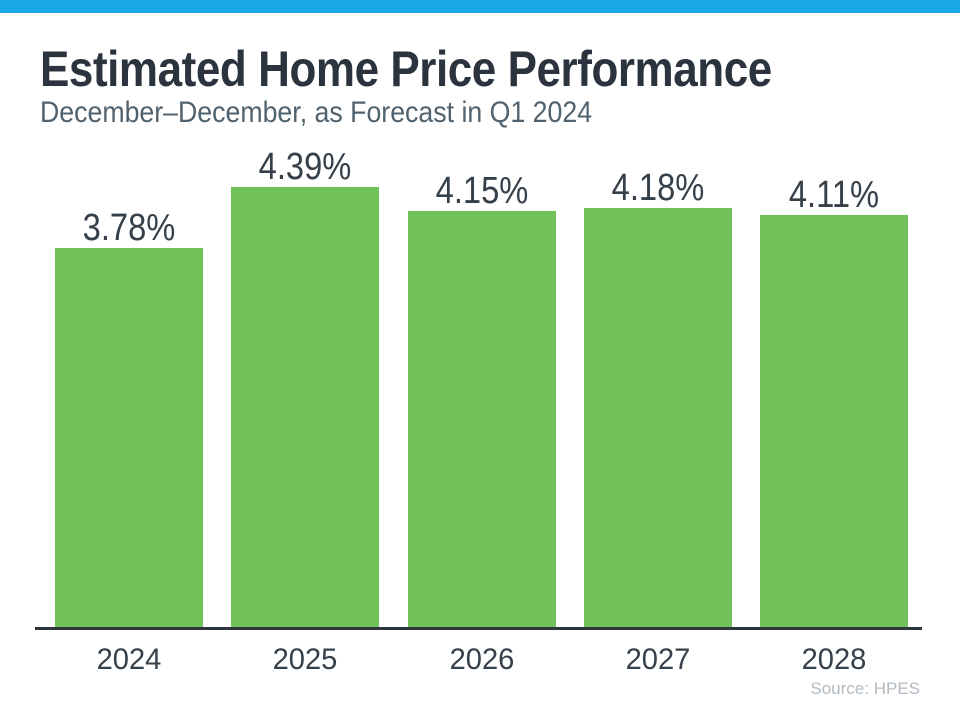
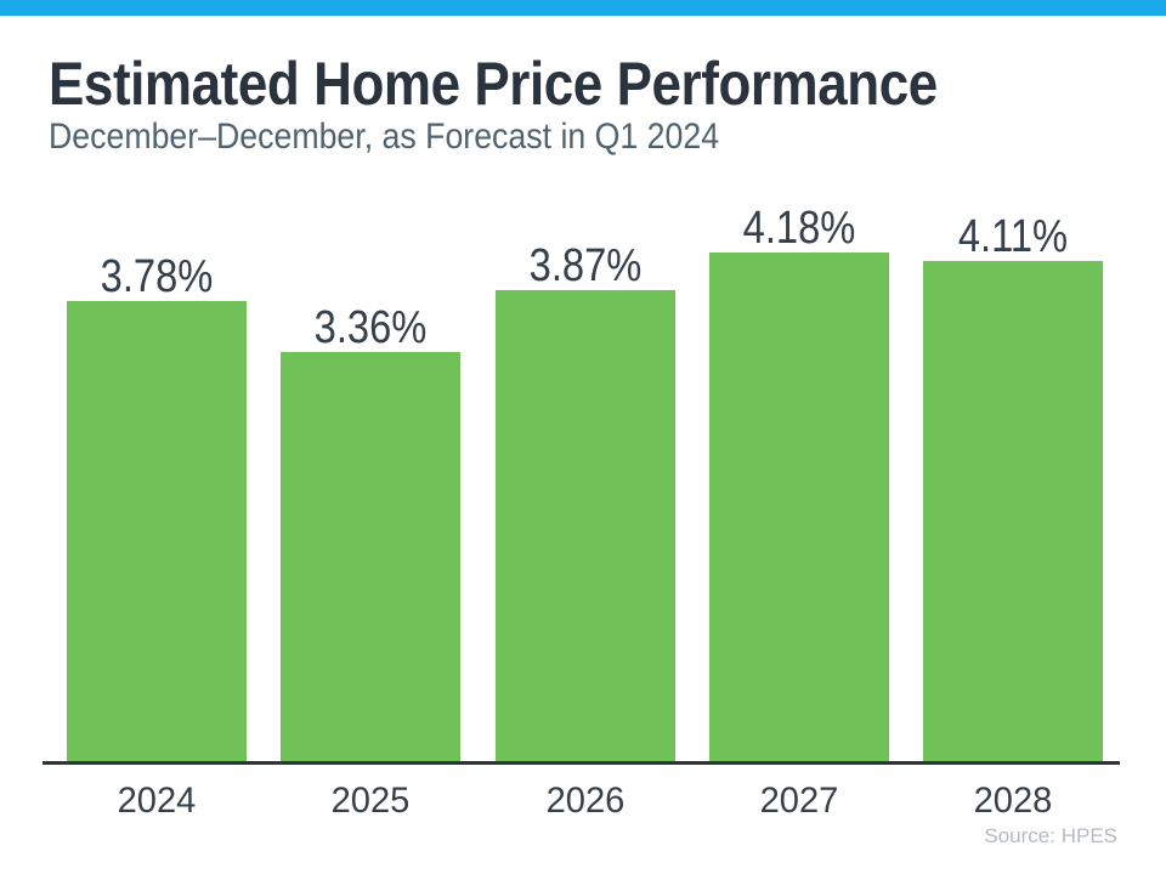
2025: 4.39% -> 3.36%
2026: 4.15% -> 3.87%
